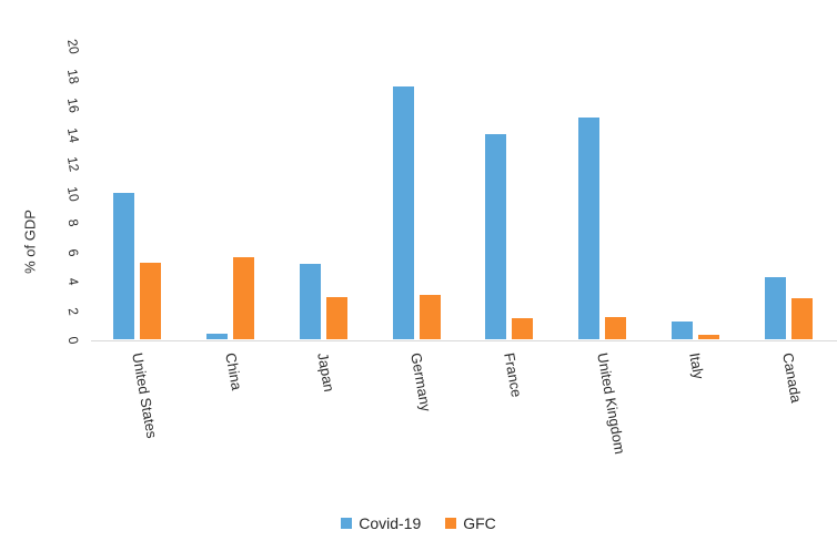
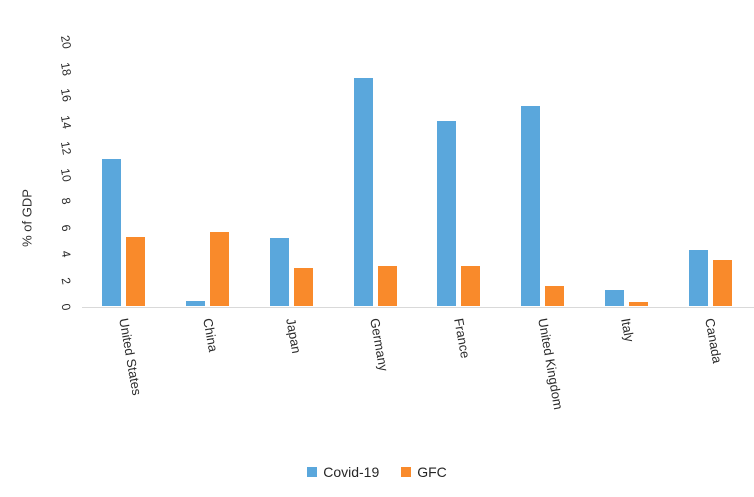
Covid-19/United States: 10.0 -> 11.1
GFC/France: 1.4 -> 3.0
GFC/Canada: 2.8 -> 3.5
